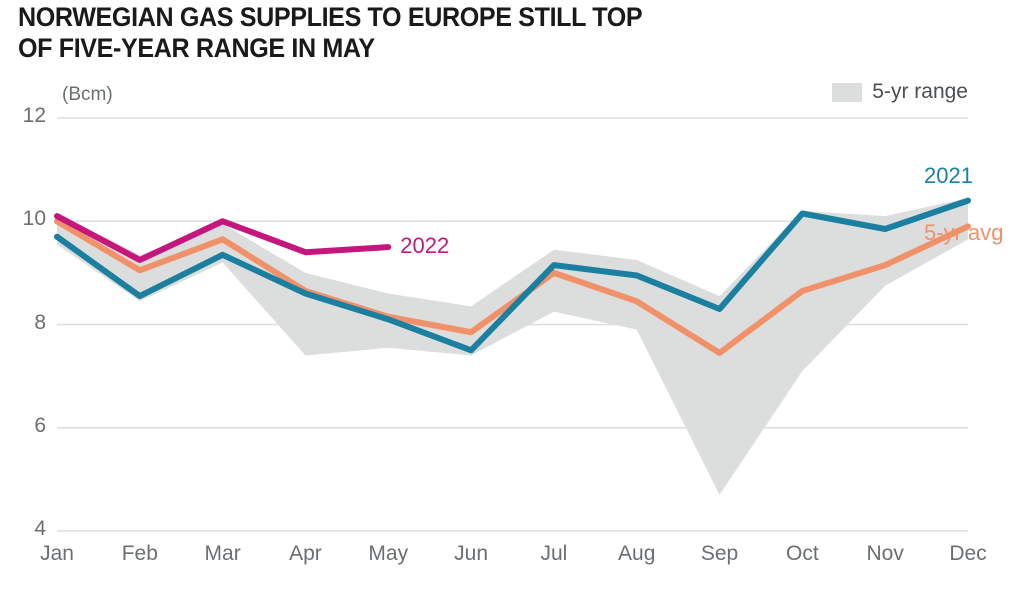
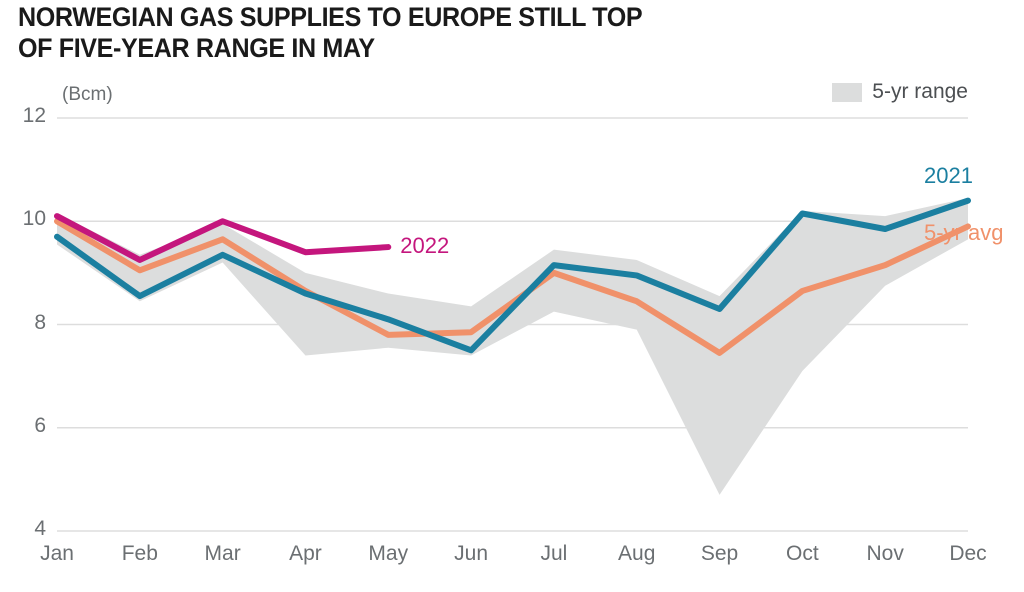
5-yr avg/May: 8.2 -> 7.8
